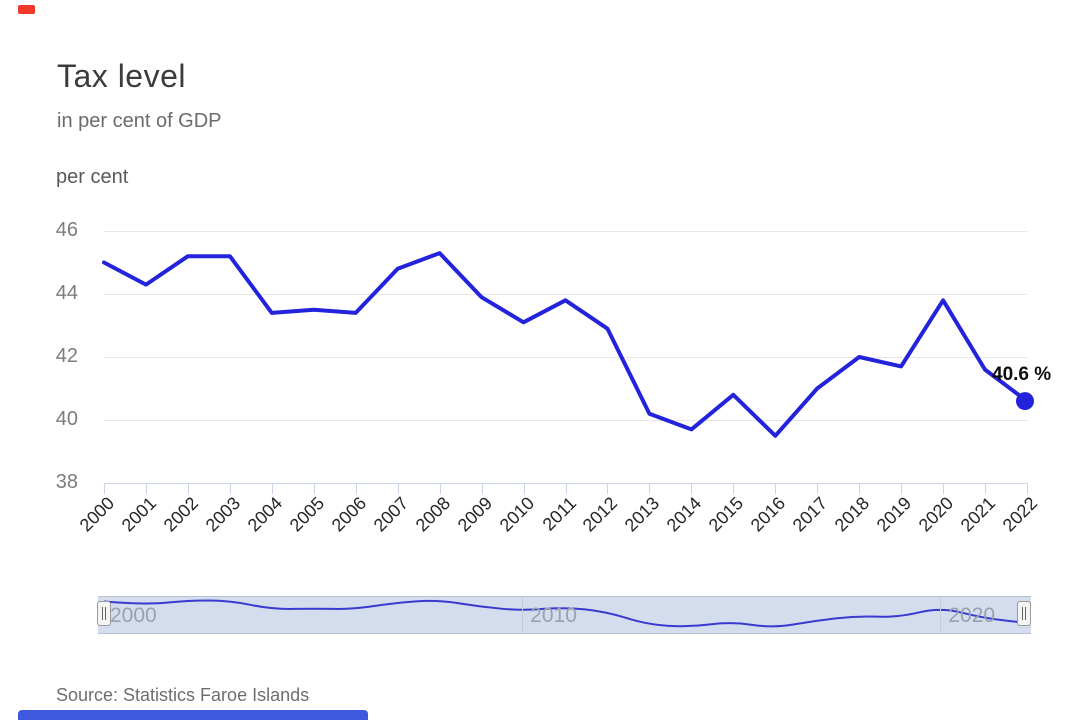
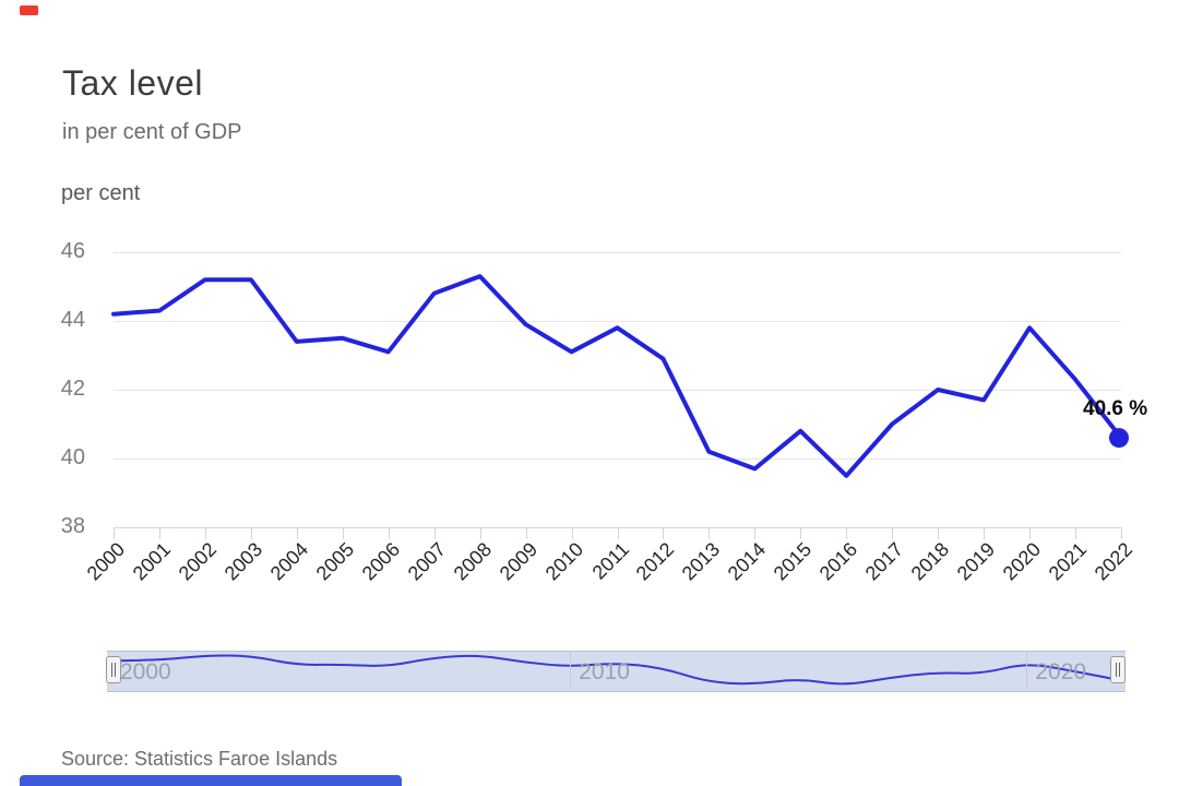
2000: 45.0 -> 44.2
2006: 43.4 -> 43.1
2021: 41.6 -> 42.3
